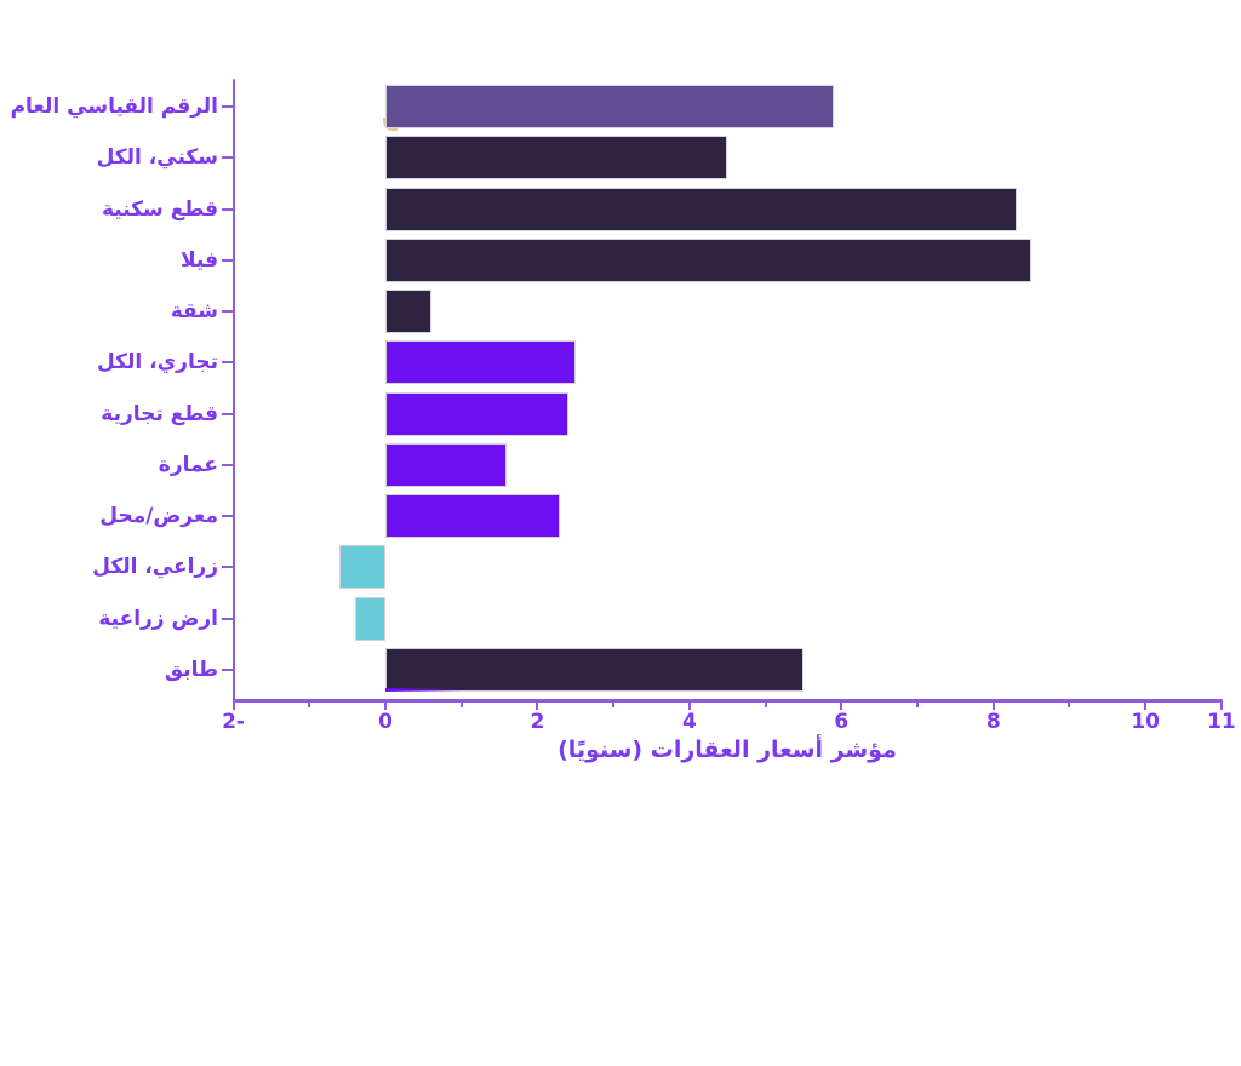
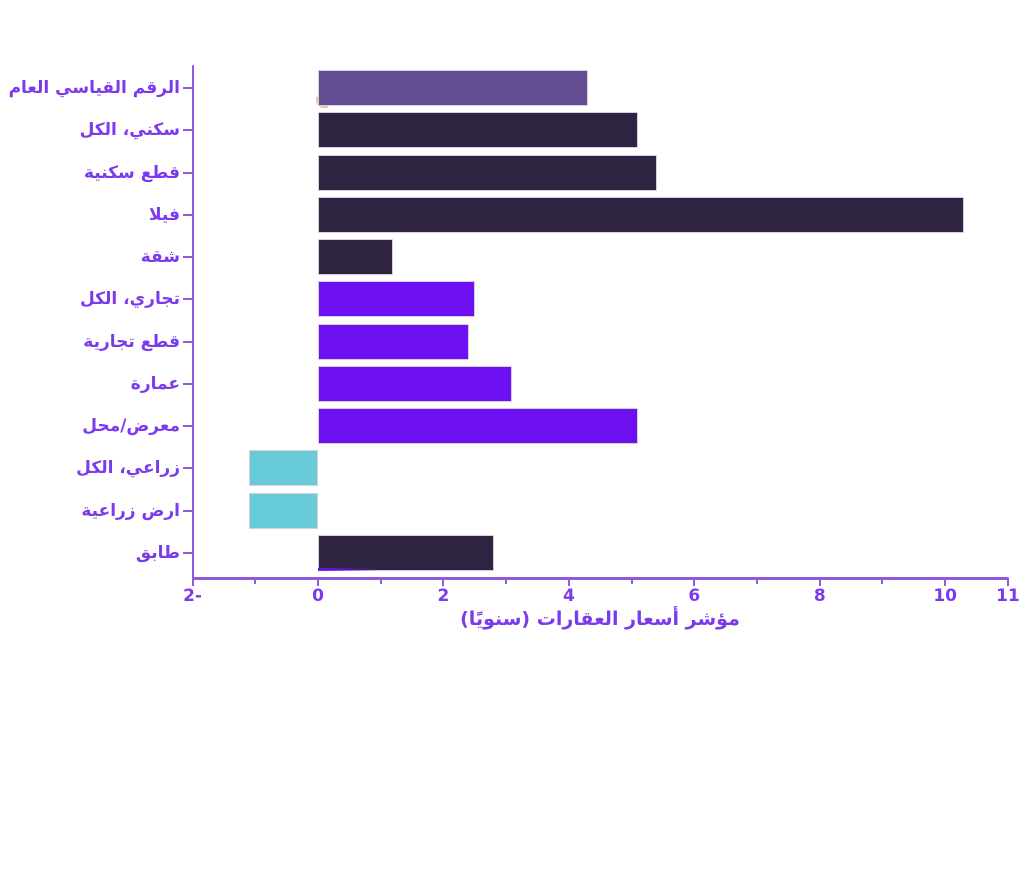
الرقم القياسي العام: 5.9 -> 4.3
سكني، الكل: 4.5 -> 5.1
قطع سكنية: 8.3 -> 5.4
فيلا: 8.5 -> 10.3
شقة: 0.6 -> 1.2
عمارة: 1.6 -> 3.1
معرض/محل: 2.3 -> 5.1
زراعي، الكل: -0.6 -> -1.1
ارض زراعية: -0.4 -> -1.1
طابق: 5.5 -> 2.8
